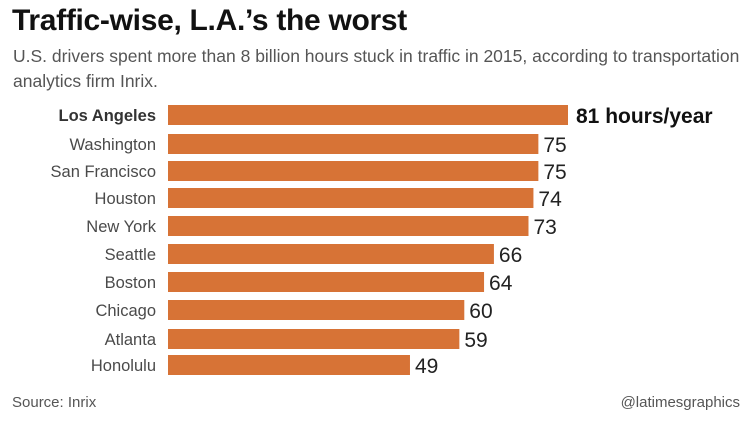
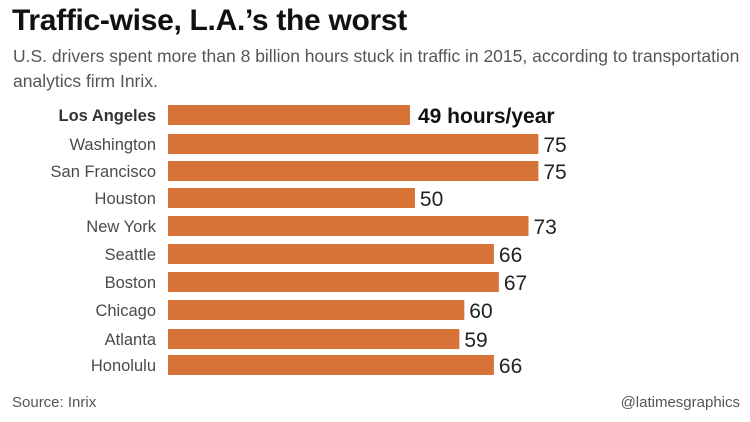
Los Angeles: 81 -> 49
Houston: 74 -> 50
Boston: 64 -> 67
Honolulu: 49 -> 66
